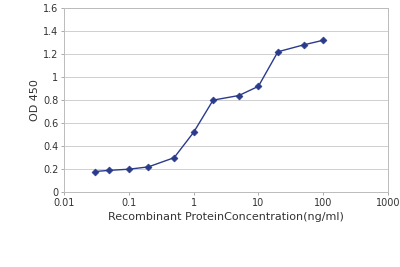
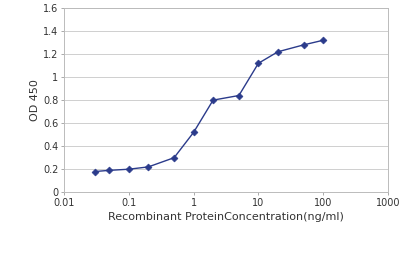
10: 0.92 -> 1.12
